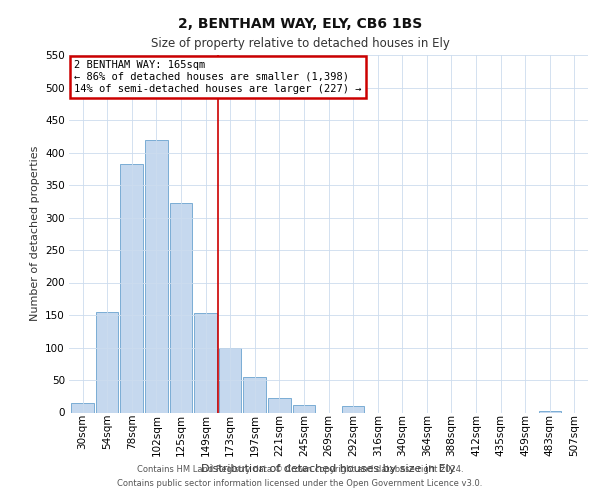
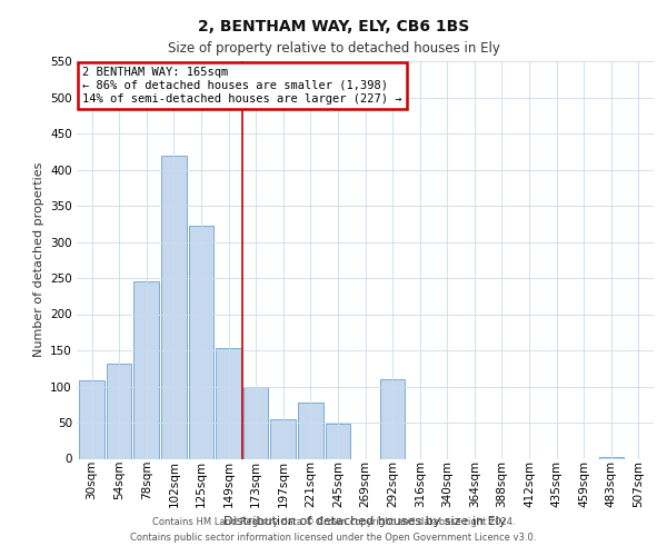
30sqm: 15 -> 108
54sqm: 155 -> 132
78sqm: 382 -> 246
221sqm: 22 -> 78
245sqm: 12 -> 48
292sqm: 10 -> 110
